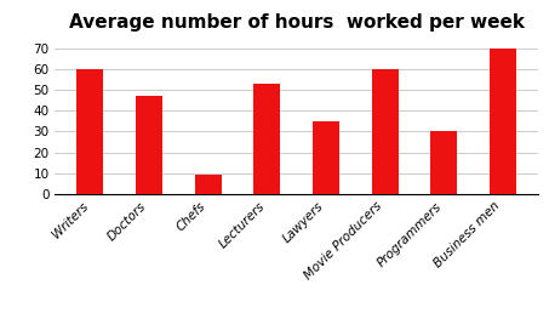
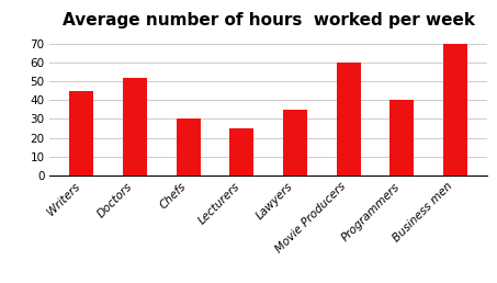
Writers: 60 -> 45
Doctors: 47 -> 52
Chefs: 9 -> 30
Lecturers: 53 -> 25
Programmers: 30 -> 40
